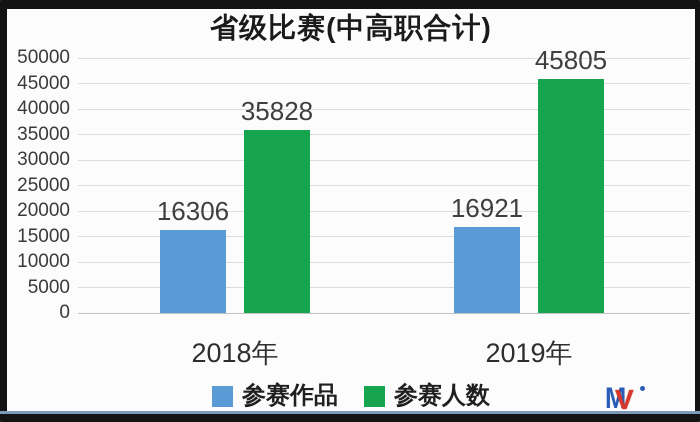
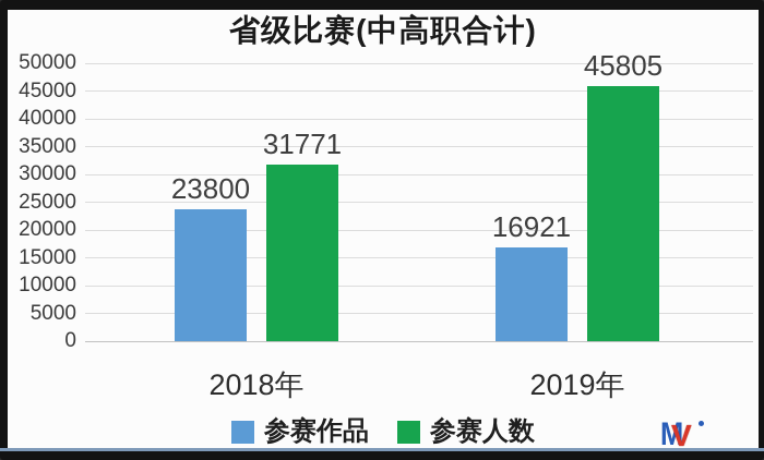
参赛作品/2018年: 16306 -> 23800
参赛人数/2018年: 35828 -> 31771
